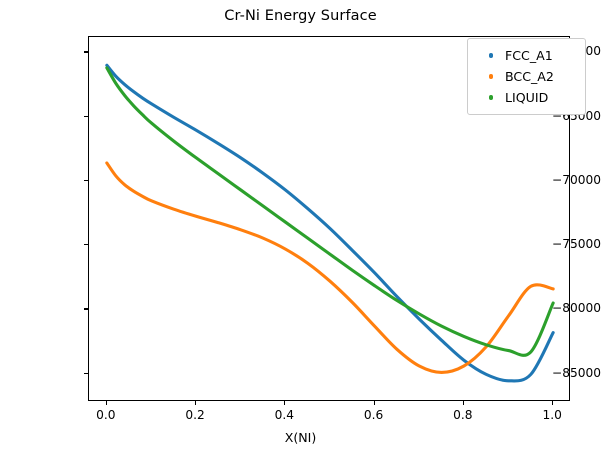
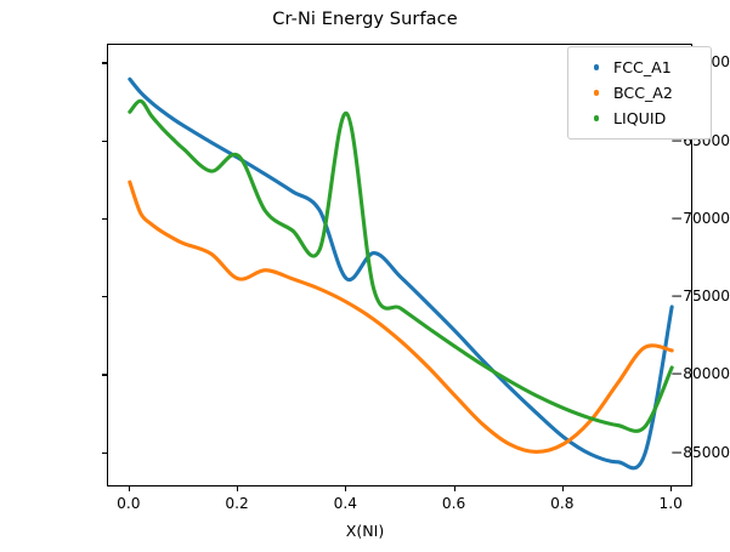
BCC_A2/0.0: -68600 -> -67600
LIQUID/0.0: -61200 -> -63100
BCC_A2/0.2: -72800 -> -73800
LIQUID/0.2: -68200 -> -65900
FCC_A1/0.4: -70700 -> -73800
LIQUID/0.4: -73200 -> -63200
FCC_A1/1.0: -81800 -> -75600
